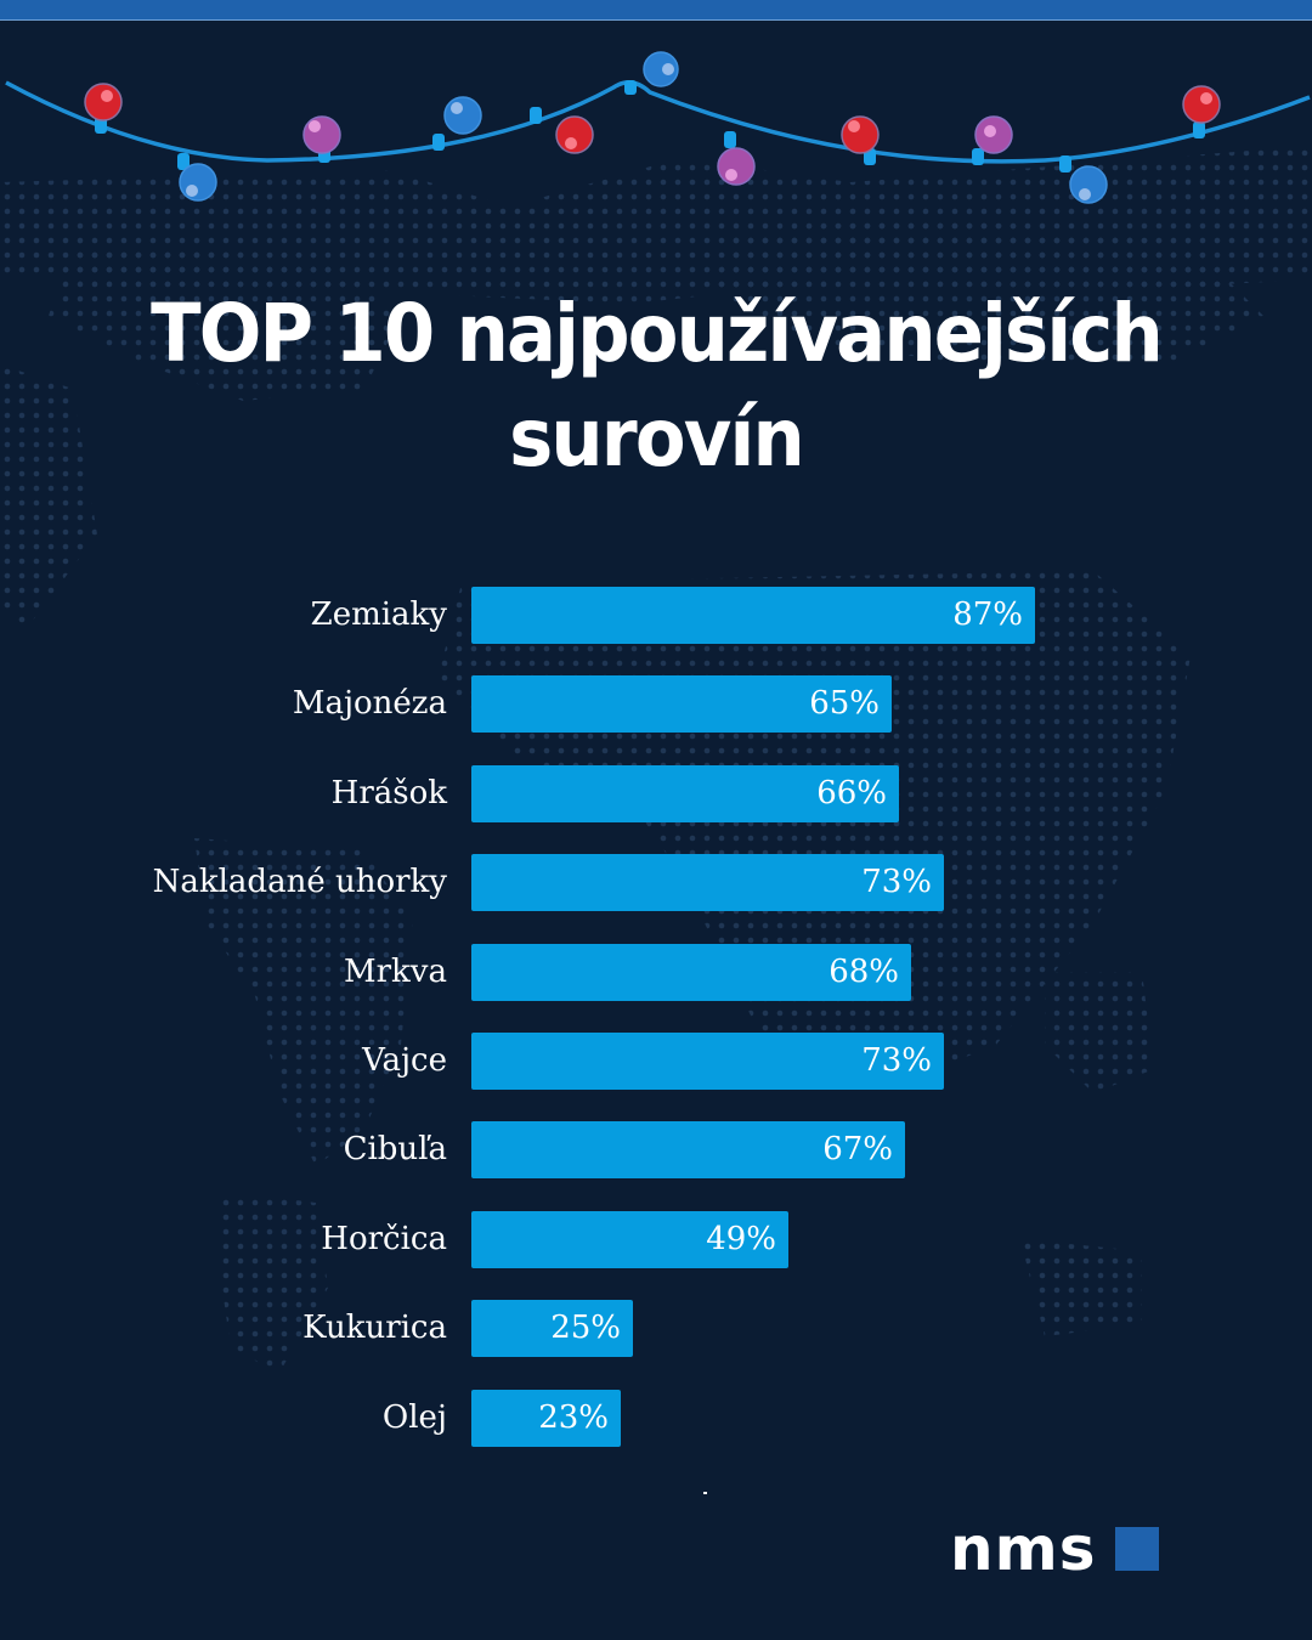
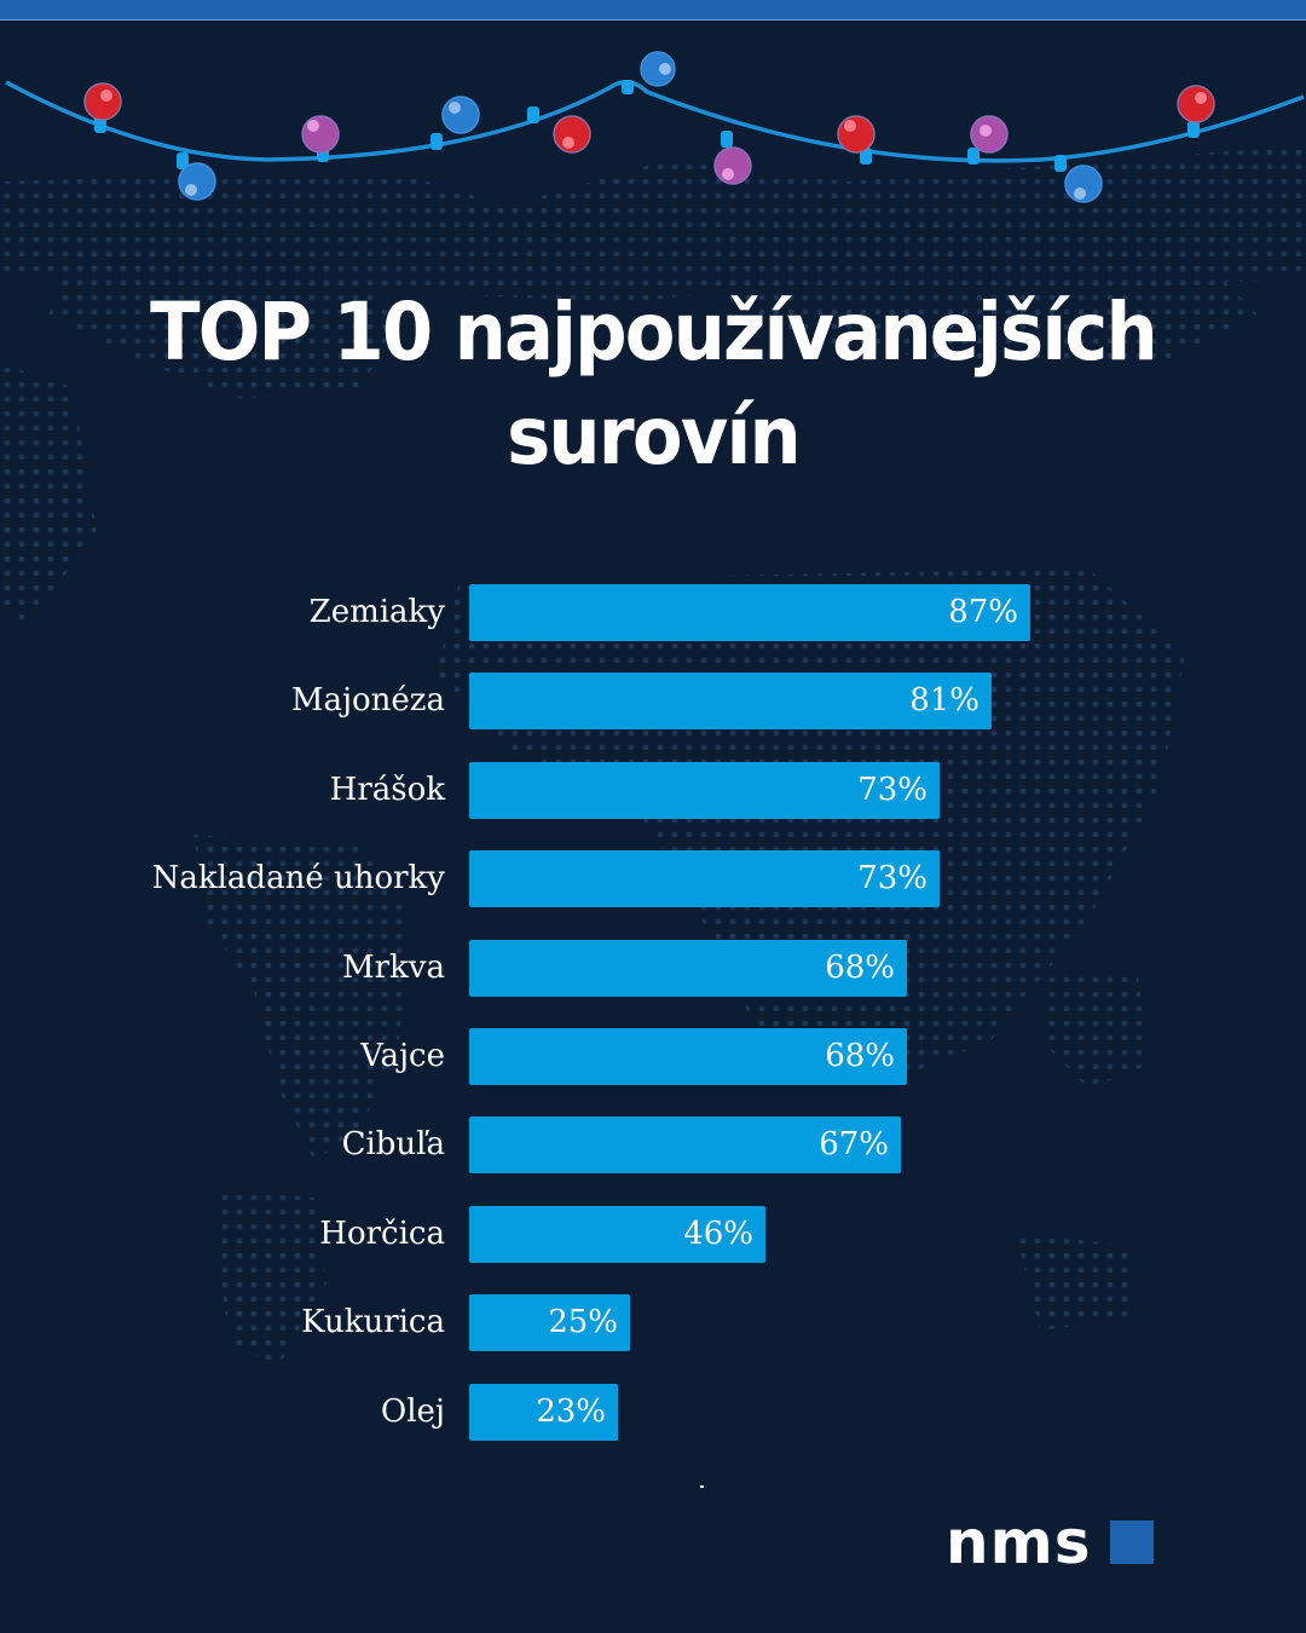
Majonéza: 65% -> 81%
Hrášok: 66% -> 73%
Vajce: 73% -> 68%
Horčica: 49% -> 46%
